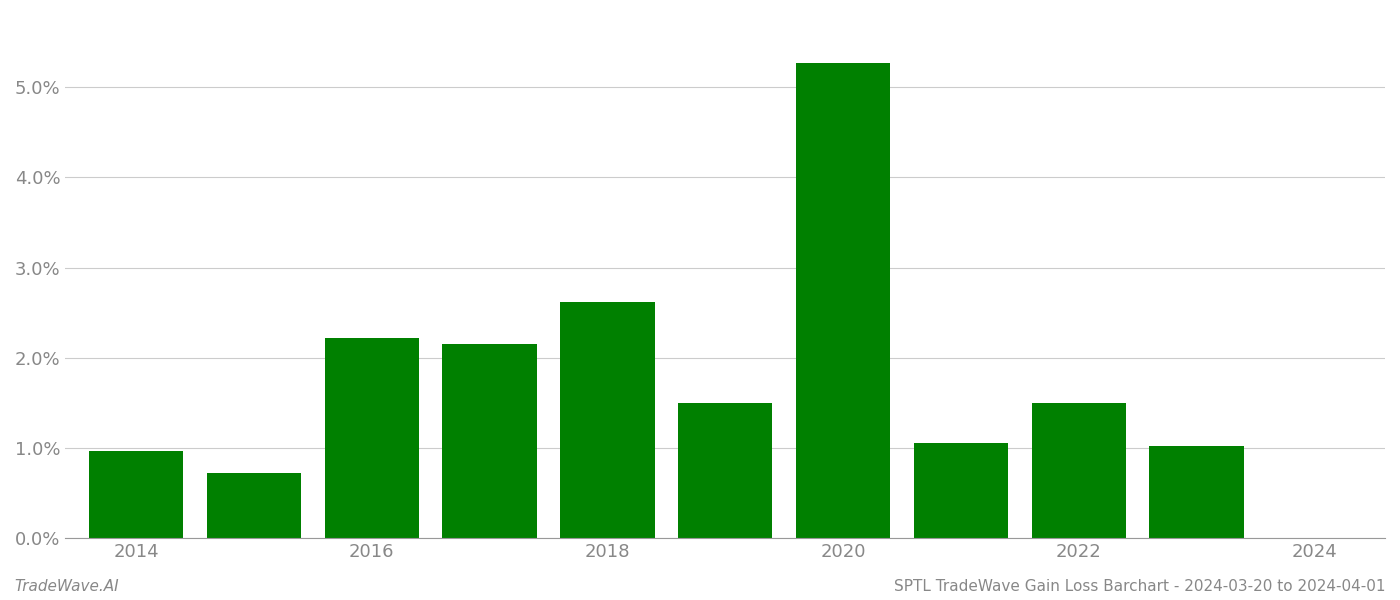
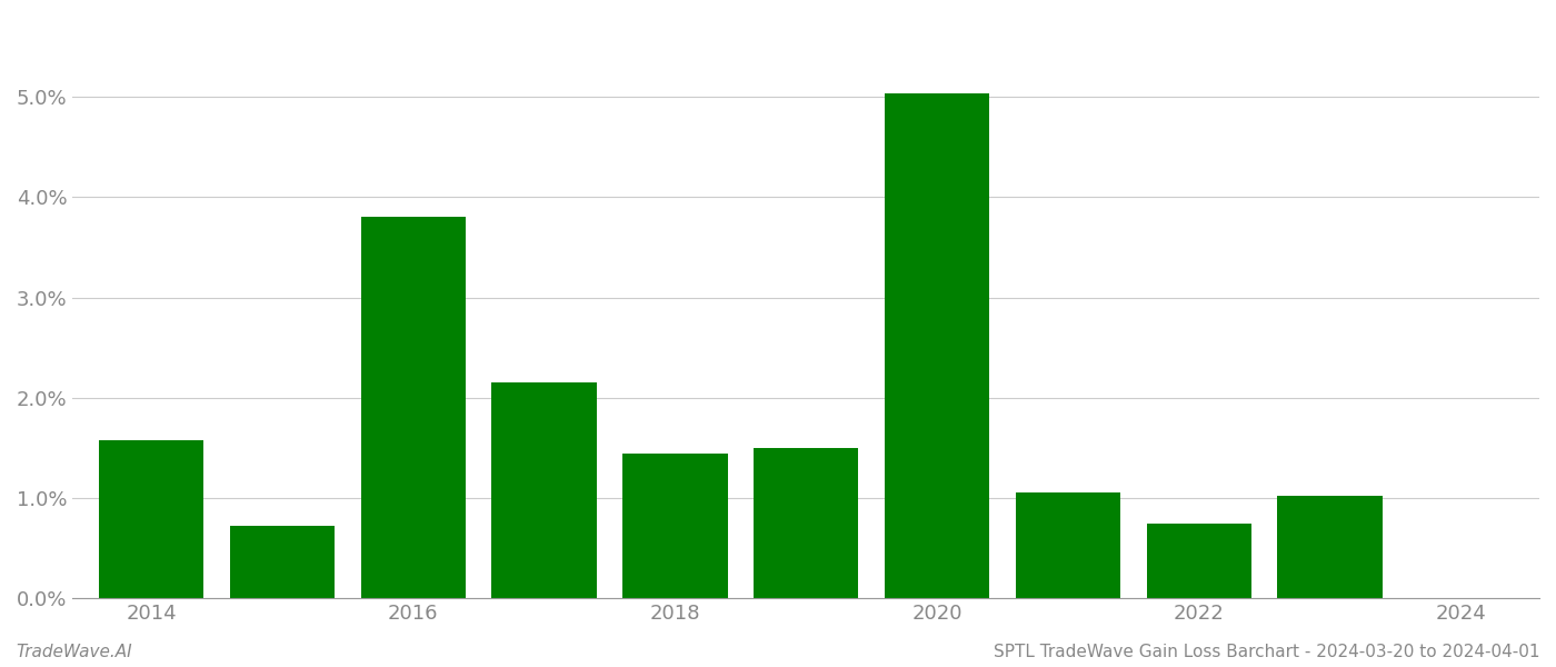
2014: 0.97% -> 1.58%
2016: 2.22% -> 3.80%
2018: 2.62% -> 1.44%
2020: 5.27% -> 5.04%
2022: 1.50% -> 0.74%
